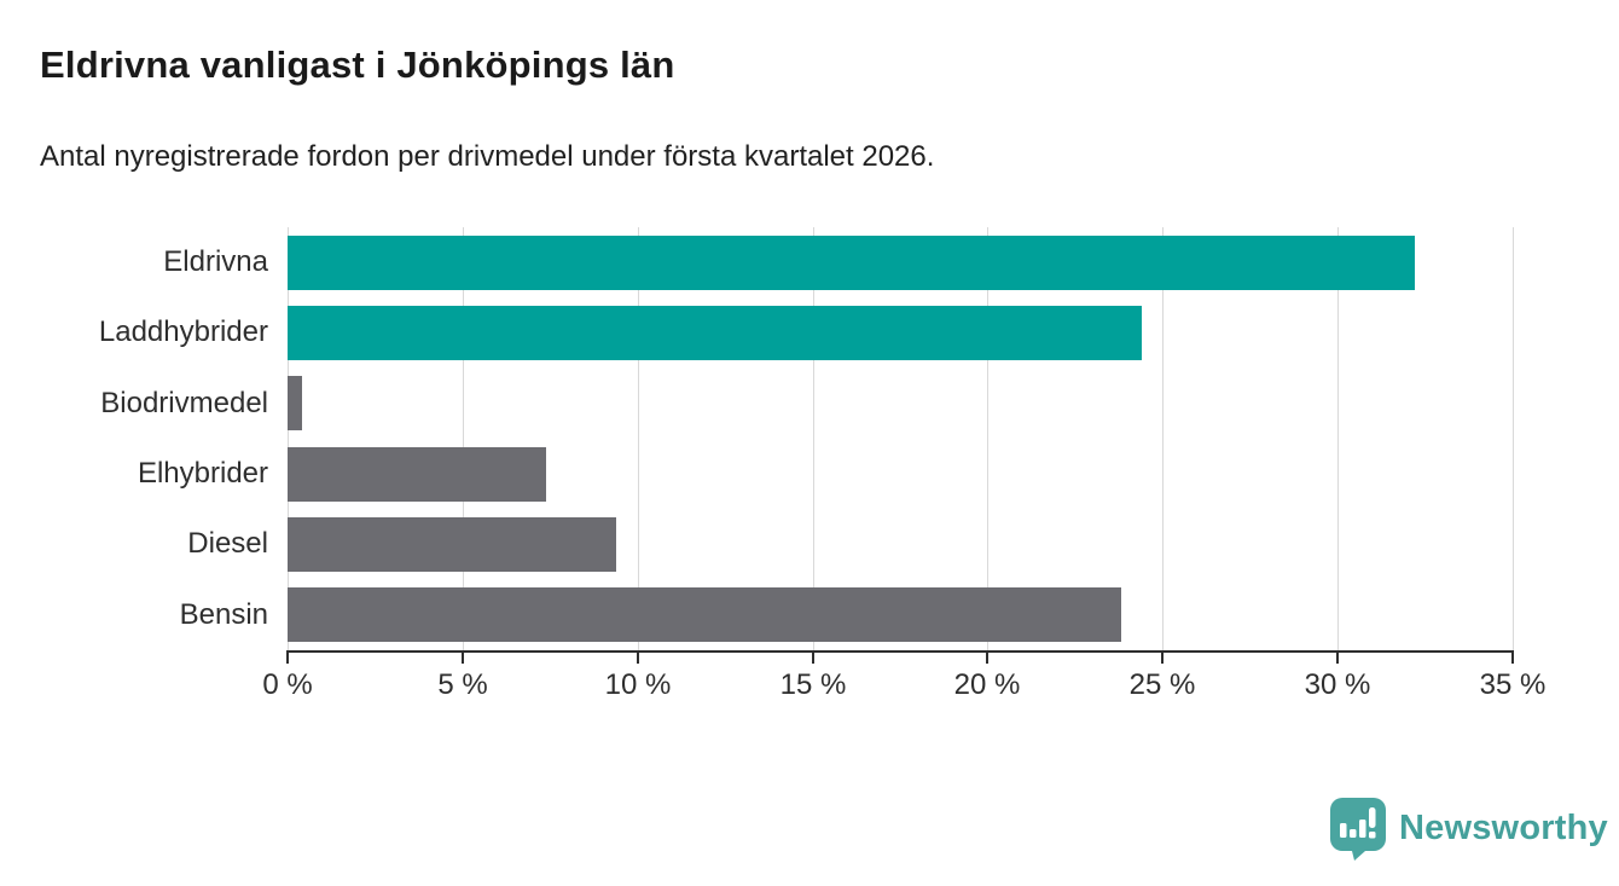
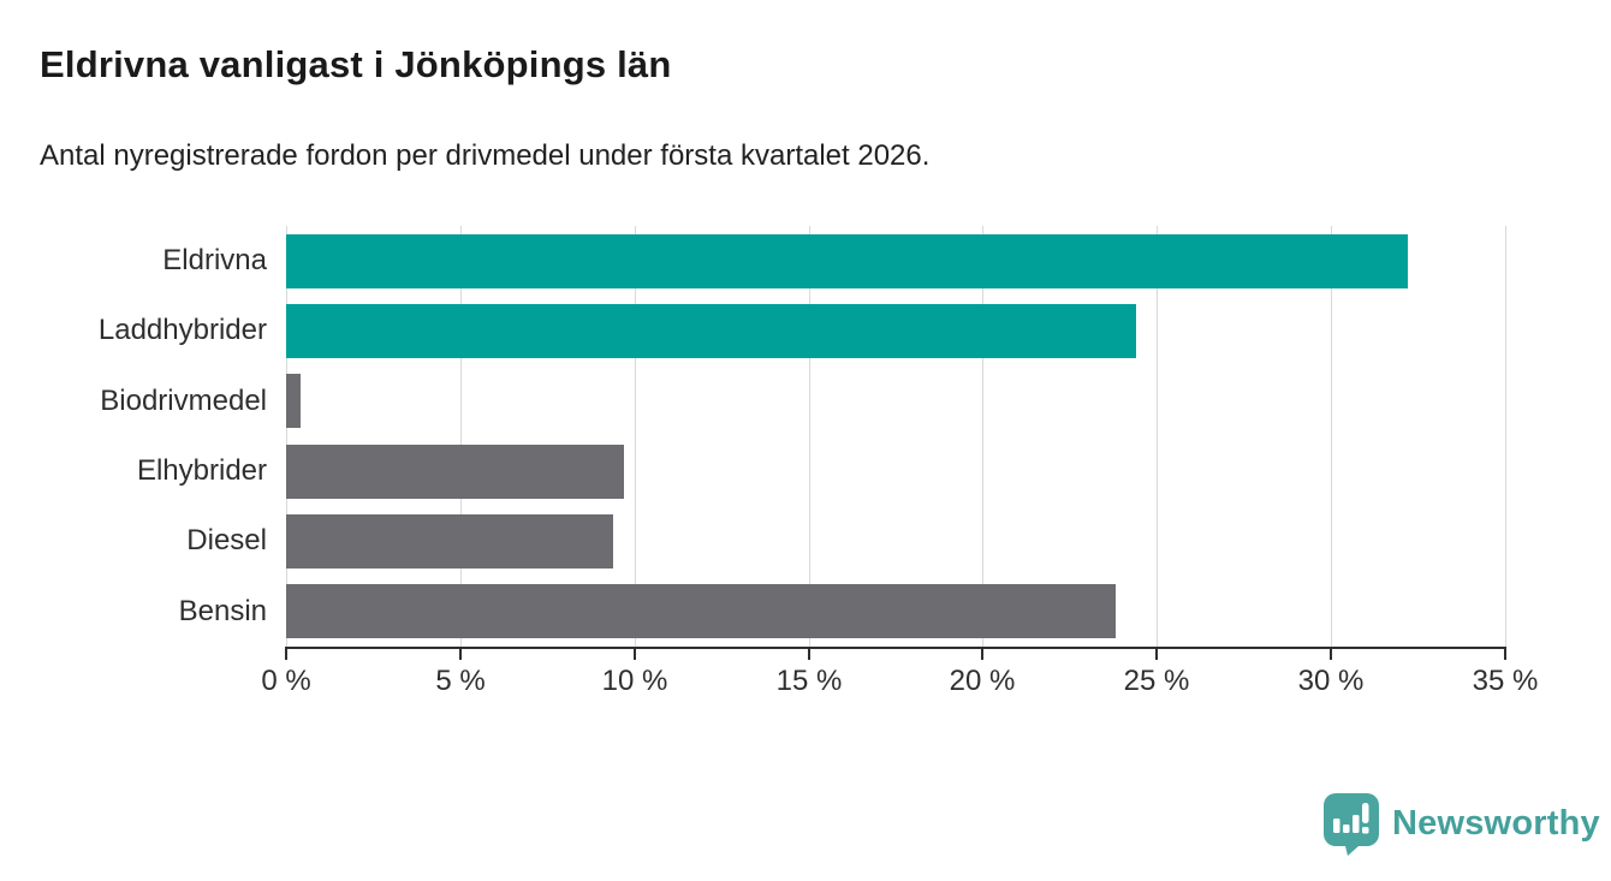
Elhybrider: 7.4% -> 9.7%
